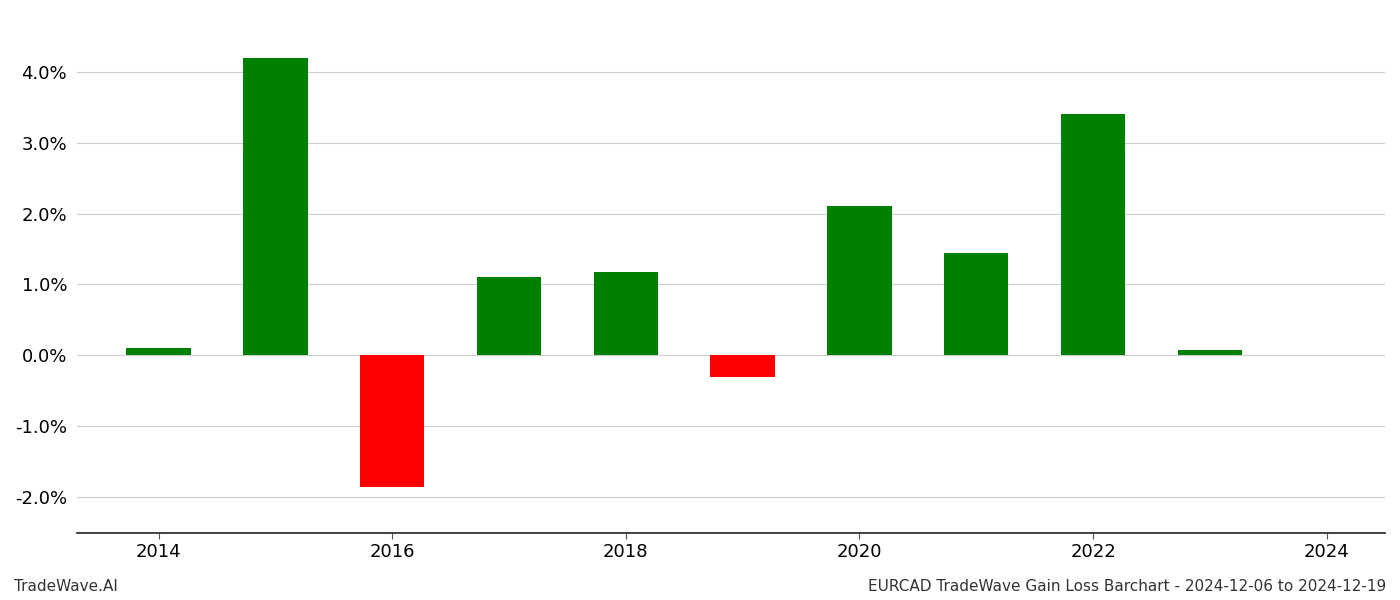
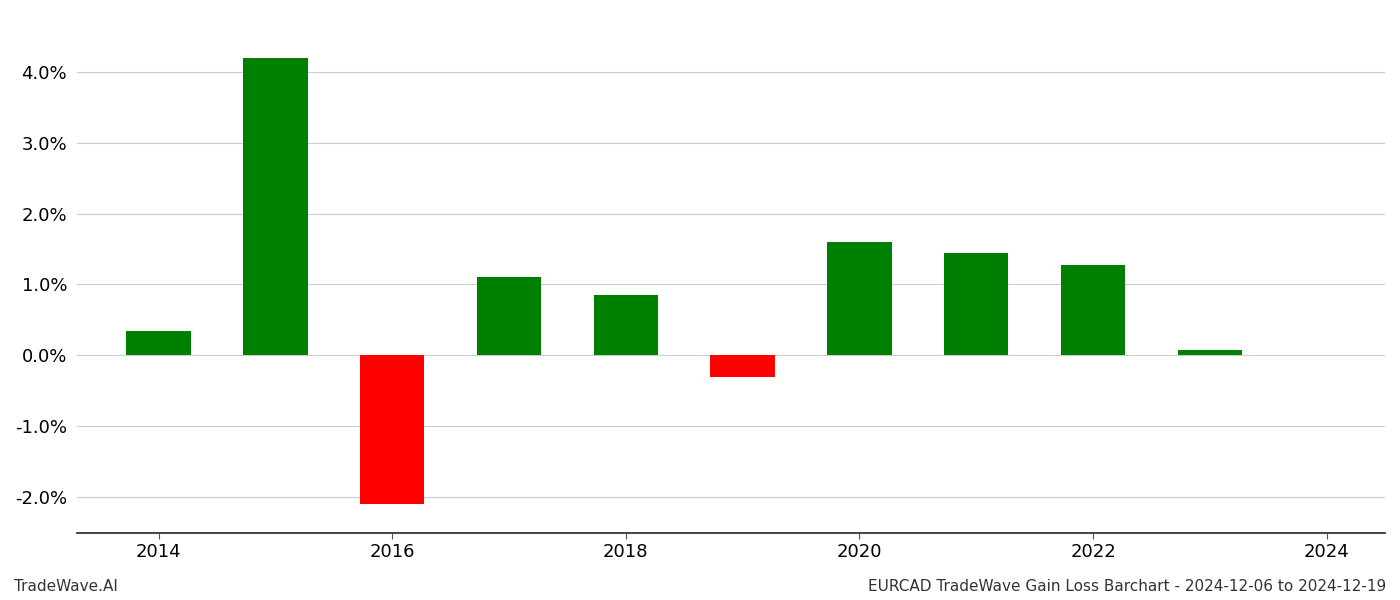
2014: 0.10% -> 0.35%
2016: -1.86% -> -2.10%
2018: 1.18% -> 0.85%
2020: 2.10% -> 1.60%
2022: 3.40% -> 1.27%
